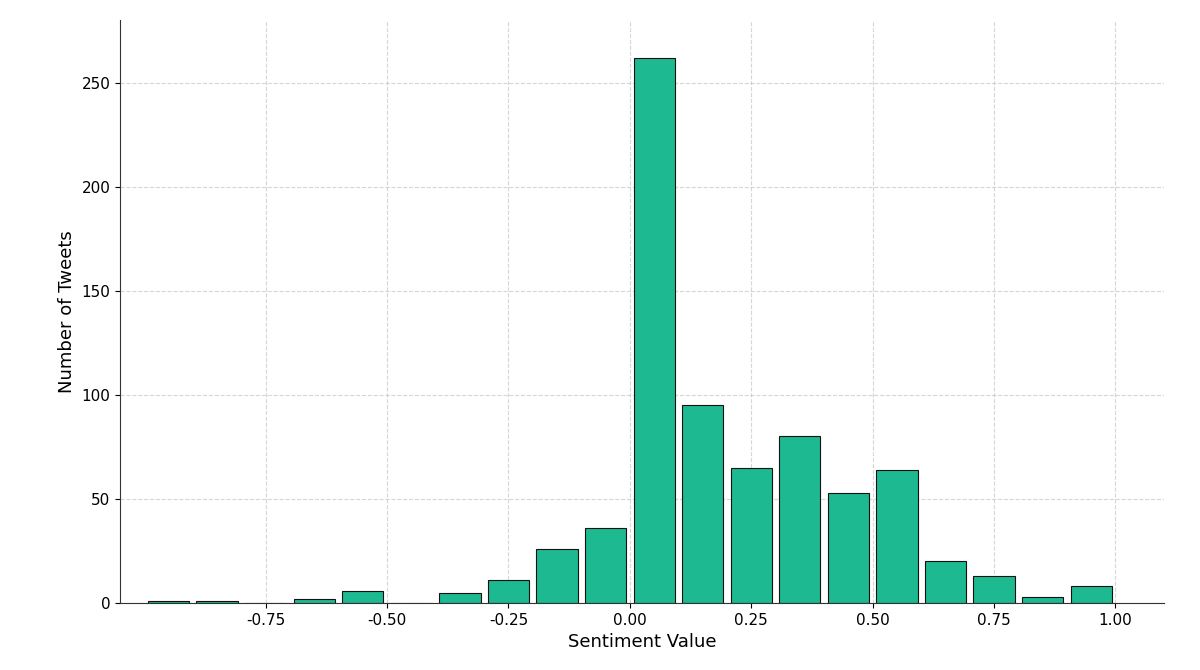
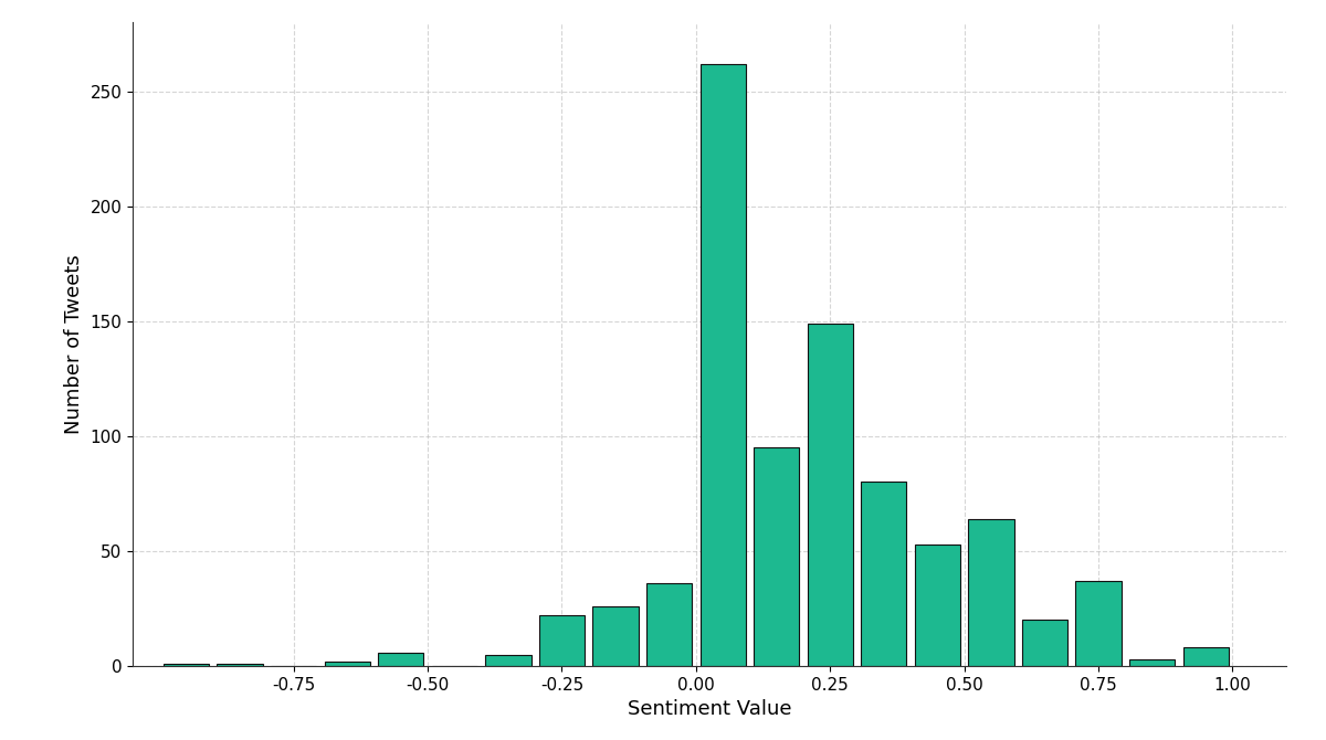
-0.25: 11 -> 22
0.25: 65 -> 149
0.75: 13 -> 37
